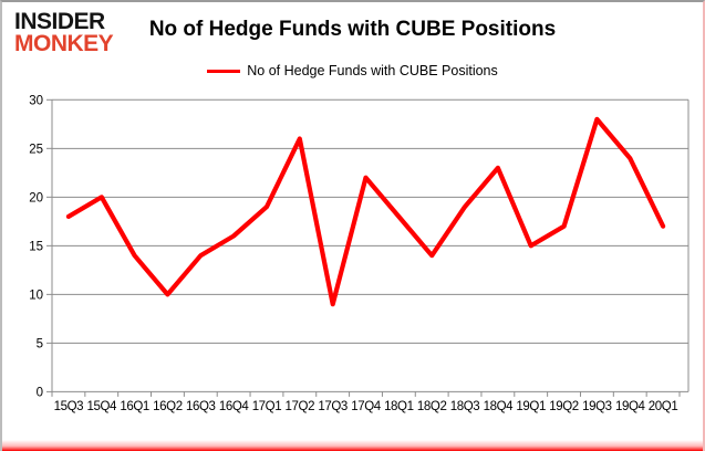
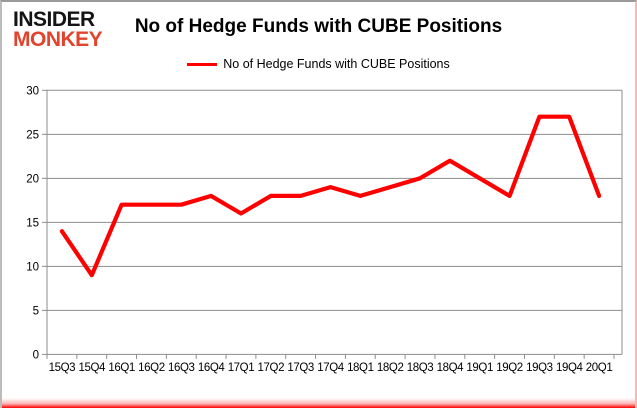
15Q3: 18 -> 14
15Q4: 20 -> 9
16Q1: 14 -> 17
16Q2: 10 -> 17
16Q3: 14 -> 17
16Q4: 16 -> 18
17Q1: 19 -> 16
17Q2: 26 -> 18
17Q3: 9 -> 18
17Q4: 22 -> 19
18Q2: 14 -> 19
18Q3: 19 -> 20
18Q4: 23 -> 22
19Q1: 15 -> 20
19Q2: 17 -> 18
19Q3: 28 -> 27
19Q4: 24 -> 27
20Q1: 17 -> 18
